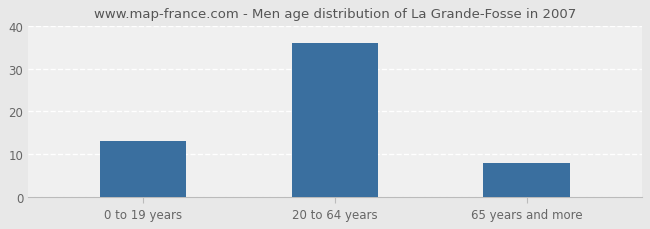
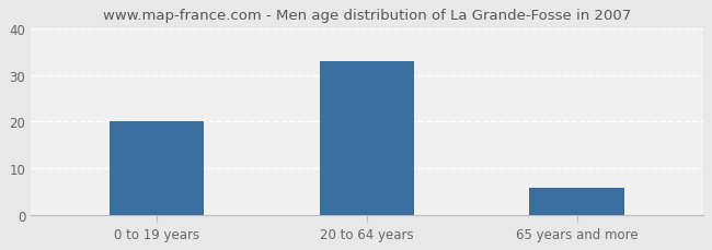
0 to 19 years: 13 -> 20
20 to 64 years: 36 -> 33
65 years and more: 8 -> 6
